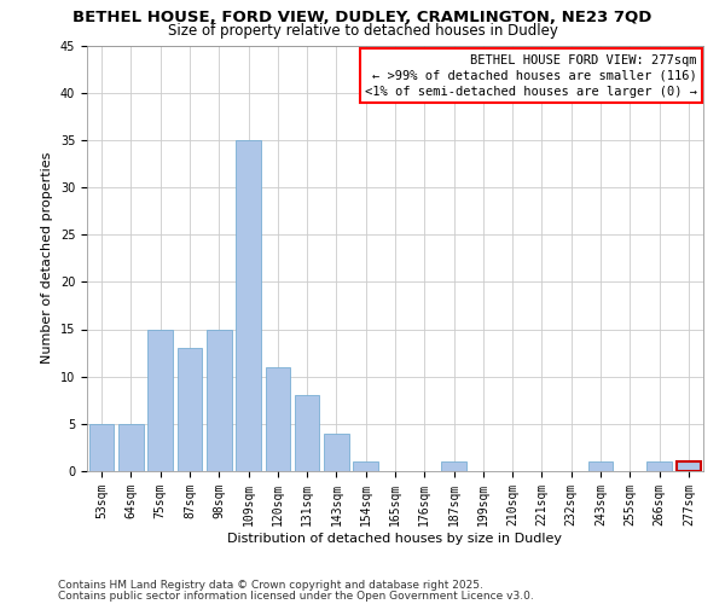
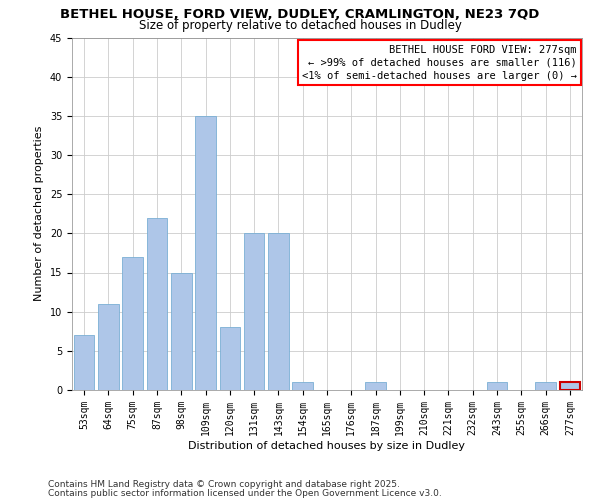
53sqm: 5 -> 7
64sqm: 5 -> 11
75sqm: 15 -> 17
87sqm: 13 -> 22
120sqm: 11 -> 8
131sqm: 8 -> 20
143sqm: 4 -> 20
